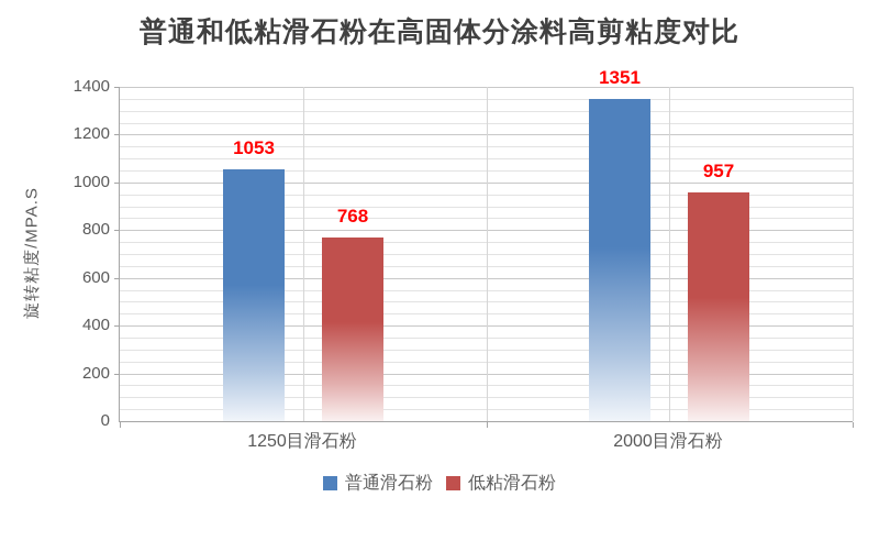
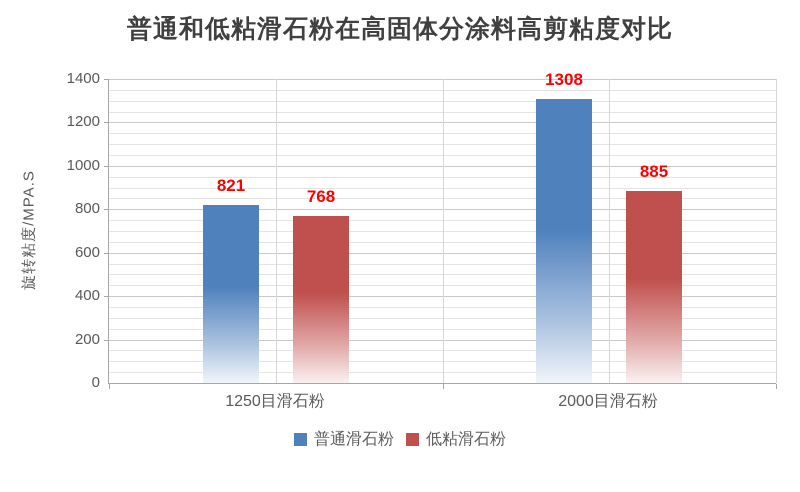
普通滑石粉/1250目滑石粉: 1053 -> 821
普通滑石粉/2000目滑石粉: 1351 -> 1308
低粘滑石粉/2000目滑石粉: 957 -> 885
